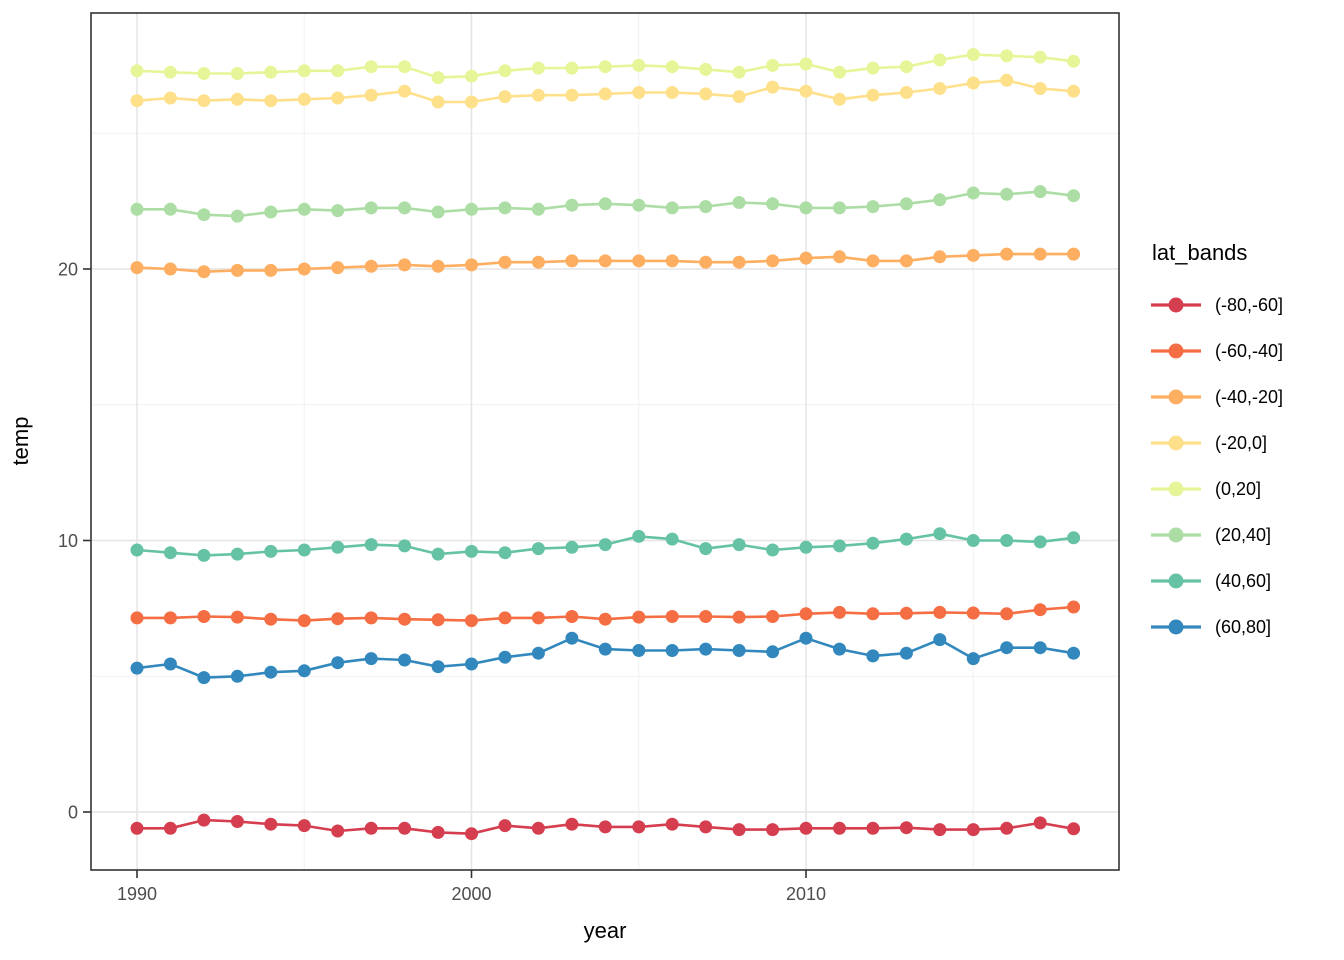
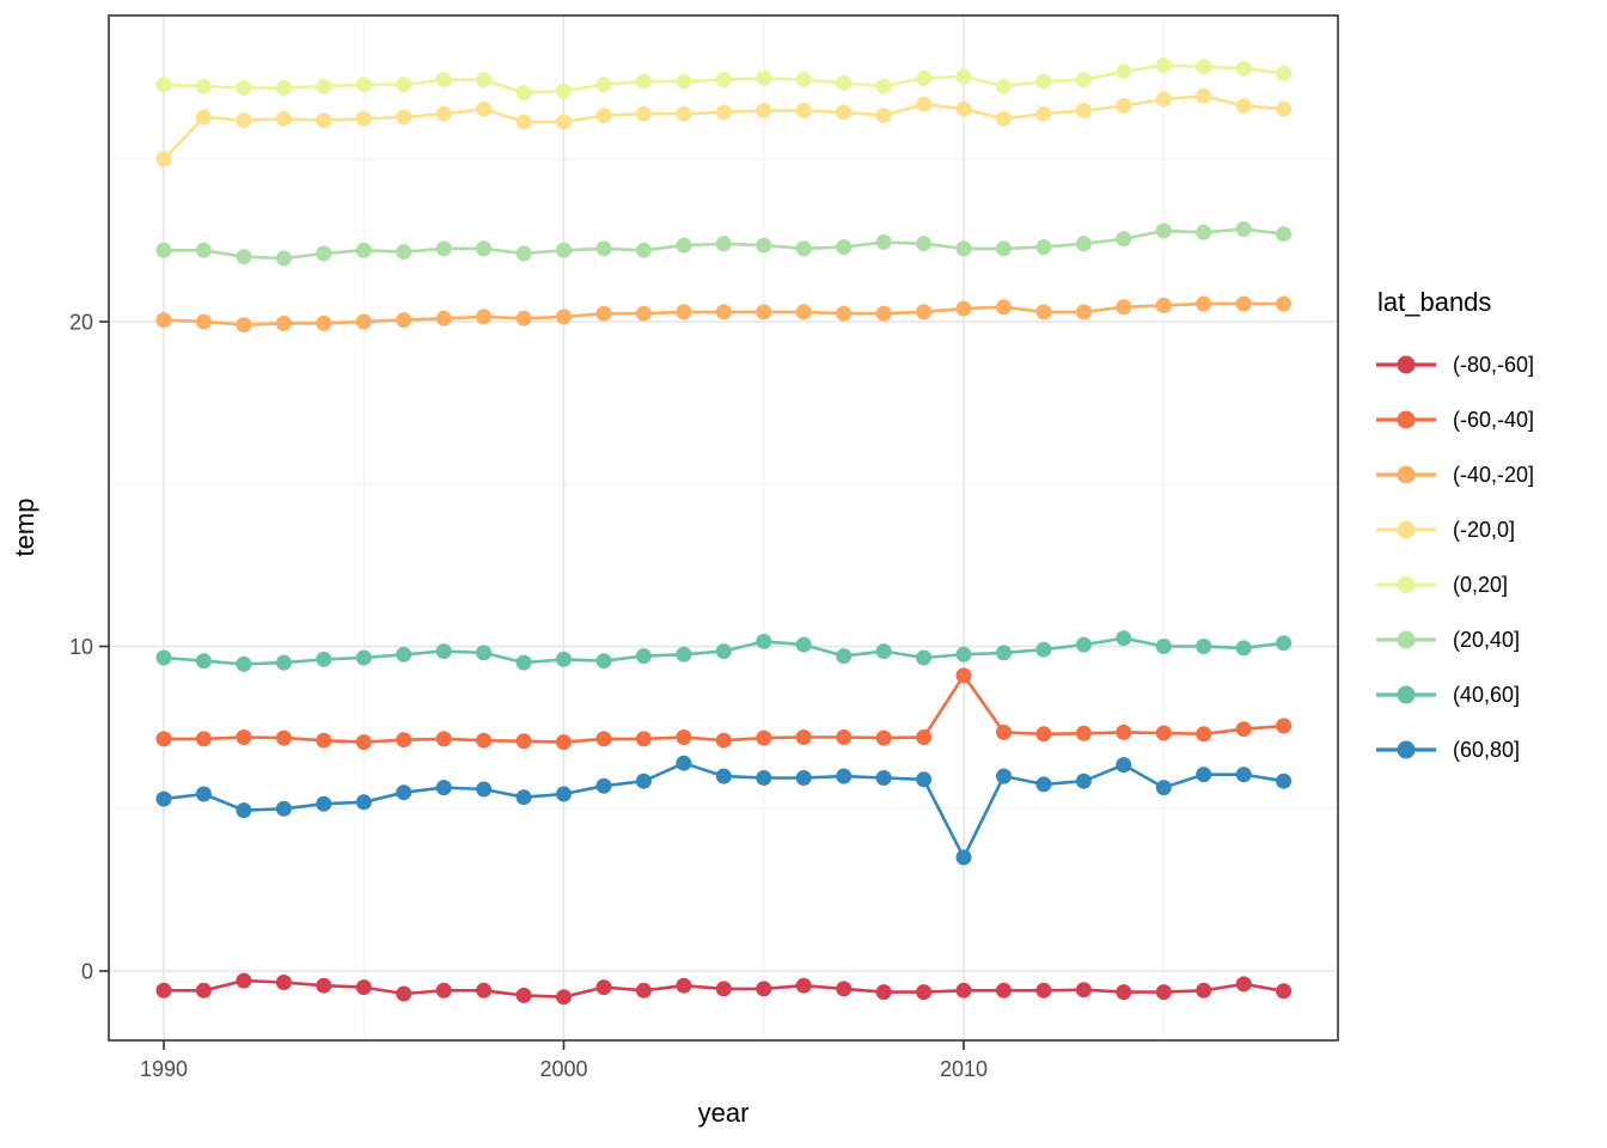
(-20,0]/1990: 26.2 -> 25.0
(-60,-40]/2010: 7.3 -> 9.1
(60,80]/2010: 6.4 -> 3.5
